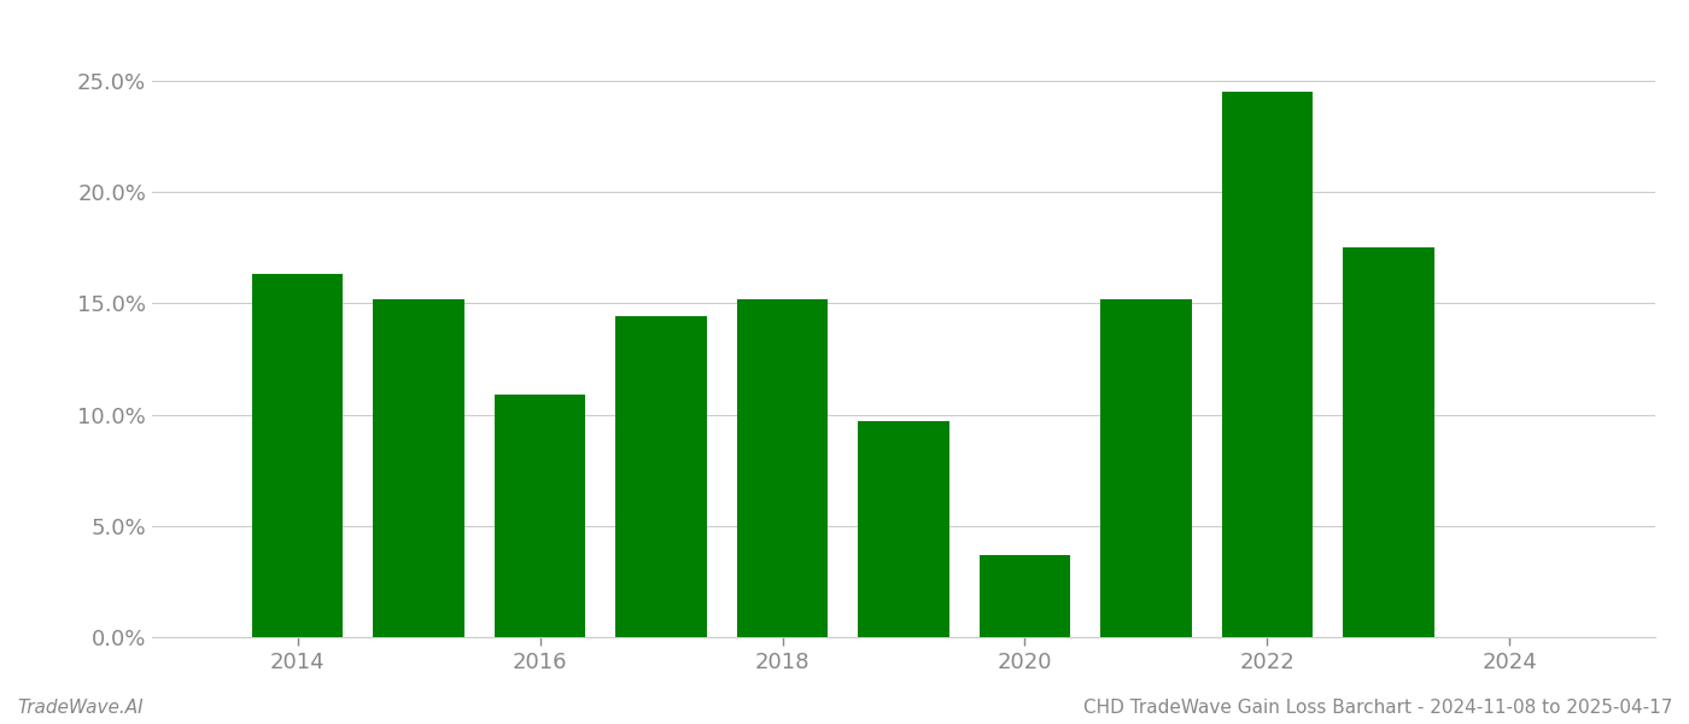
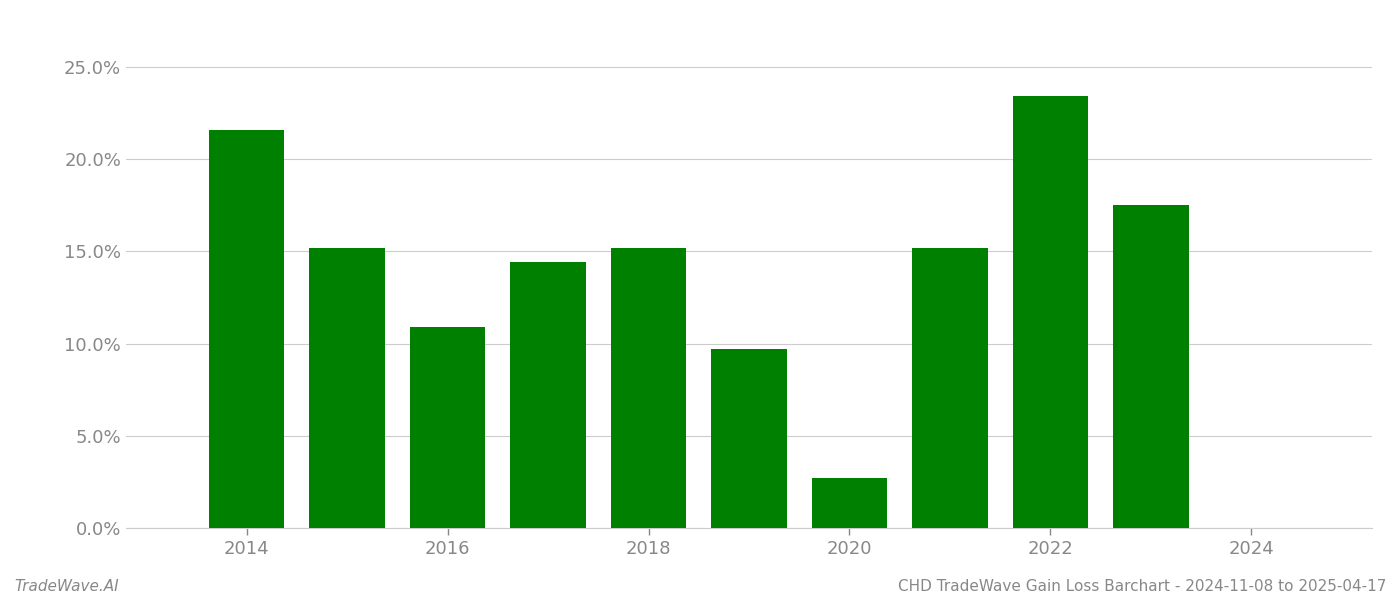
2014: 16.3% -> 21.6%
2020: 3.7% -> 2.7%
2022: 24.5% -> 23.4%
